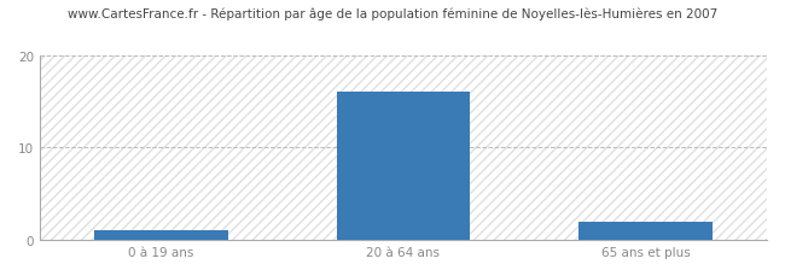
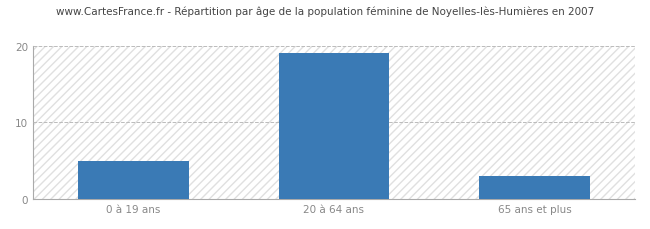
0 à 19 ans: 1 -> 5
20 à 64 ans: 16 -> 19
65 ans et plus: 2 -> 3
